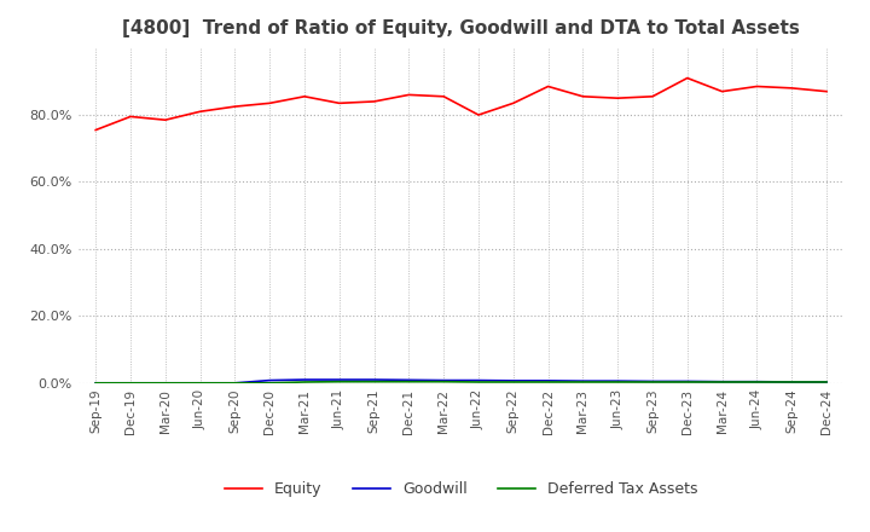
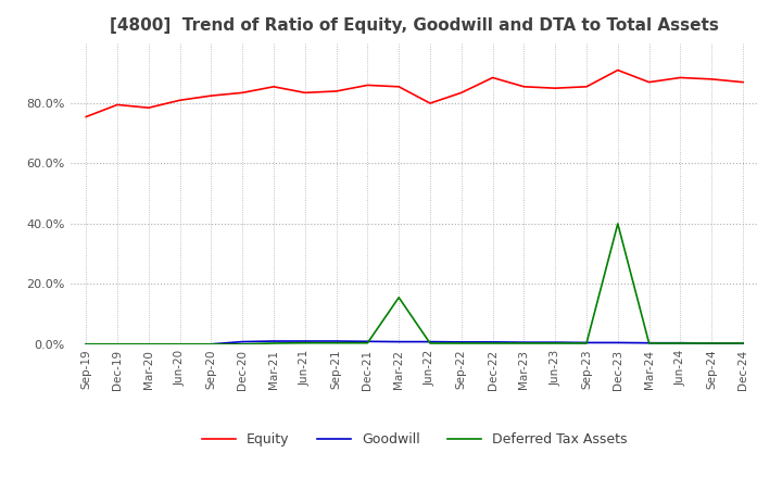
Deferred Tax Assets/Mar-22: 0.4% -> 15.5%
Deferred Tax Assets/Dec-23: 0.3% -> 40.0%
